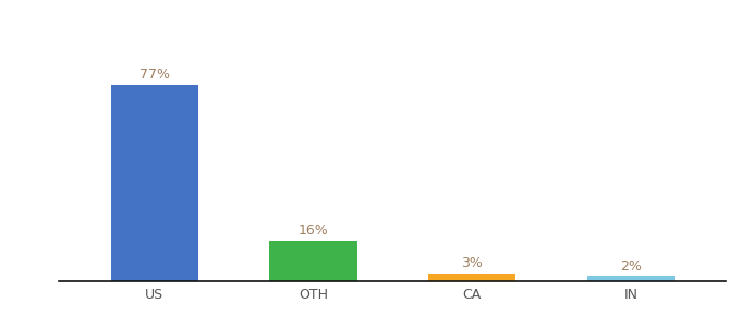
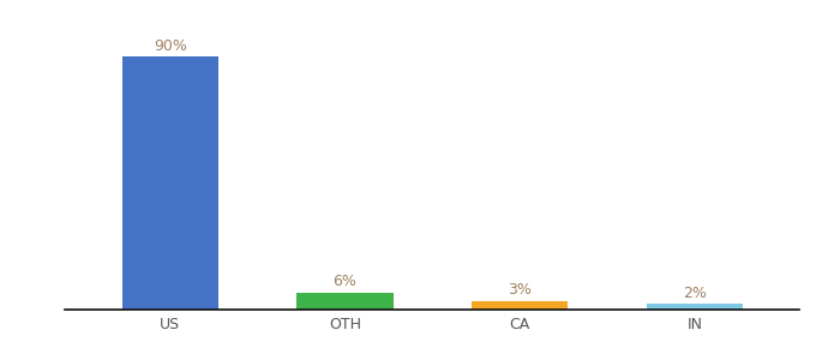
US: 77% -> 90%
OTH: 16% -> 6%
